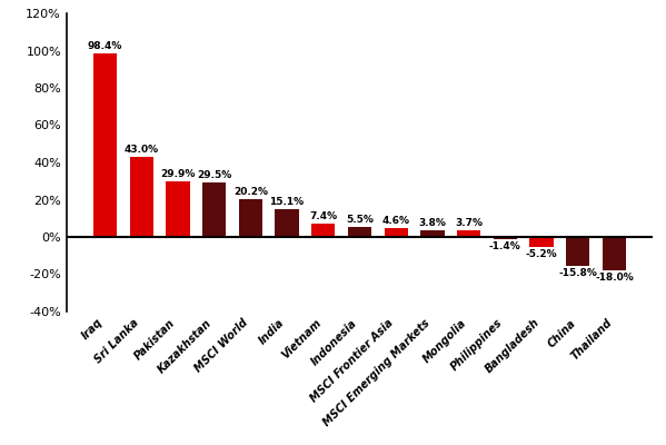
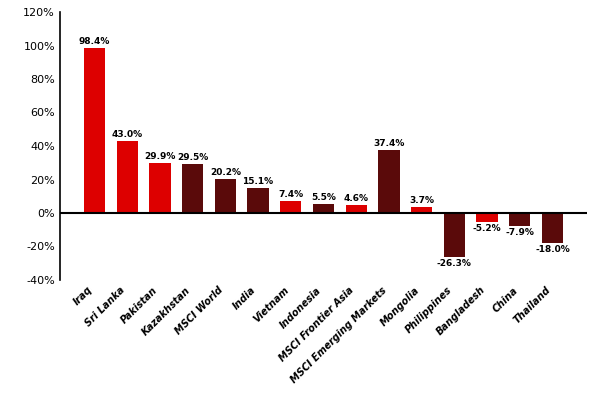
MSCI Emerging Markets: 3.8% -> 37.4%
Philippines: -1.4% -> -26.3%
China: -15.8% -> -7.9%
